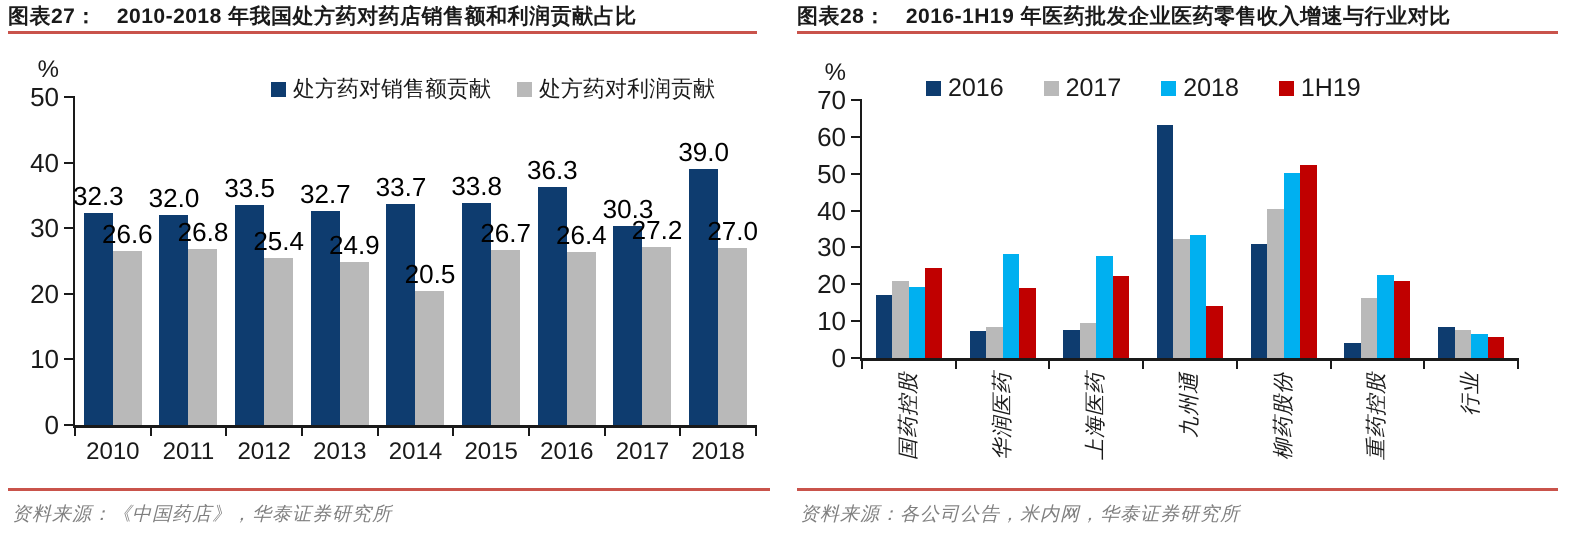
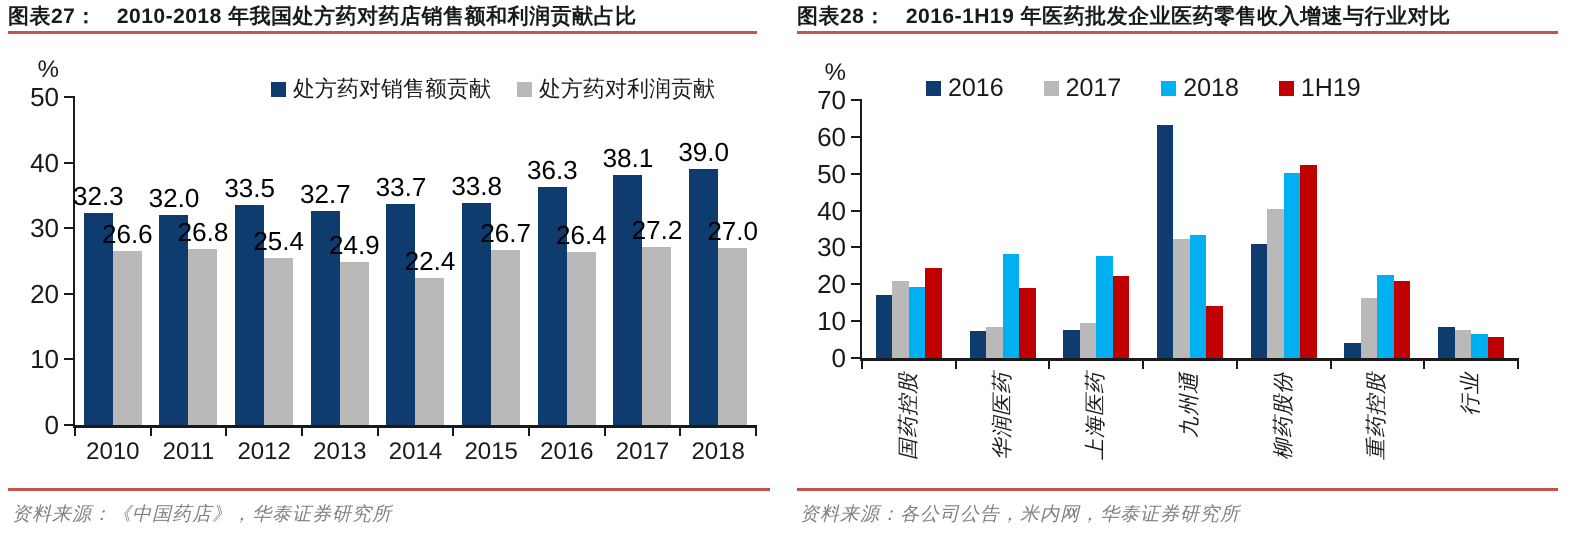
2010-2018 年我国处方药对药店销售额和利润贡献占比/处方药对利润贡献/2014: 20.5 -> 22.4
2010-2018 年我国处方药对药店销售额和利润贡献占比/处方药对销售额贡献/2017: 30.3 -> 38.1
